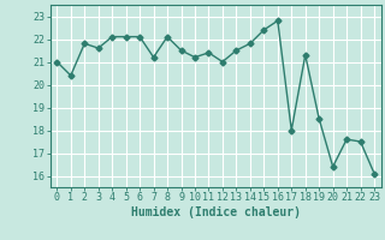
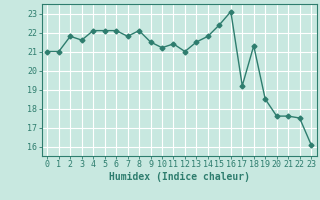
1: 20.4 -> 21.0
7: 21.2 -> 21.8
16: 22.8 -> 23.1
17: 18.0 -> 19.2
20: 16.4 -> 17.6
